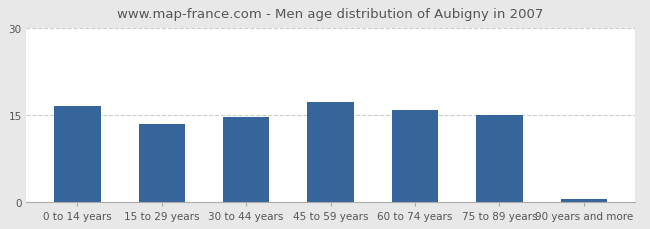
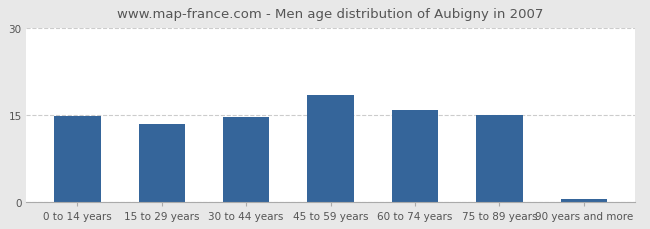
0 to 14 years: 16.5 -> 14.8
45 to 59 years: 17.3 -> 18.4
